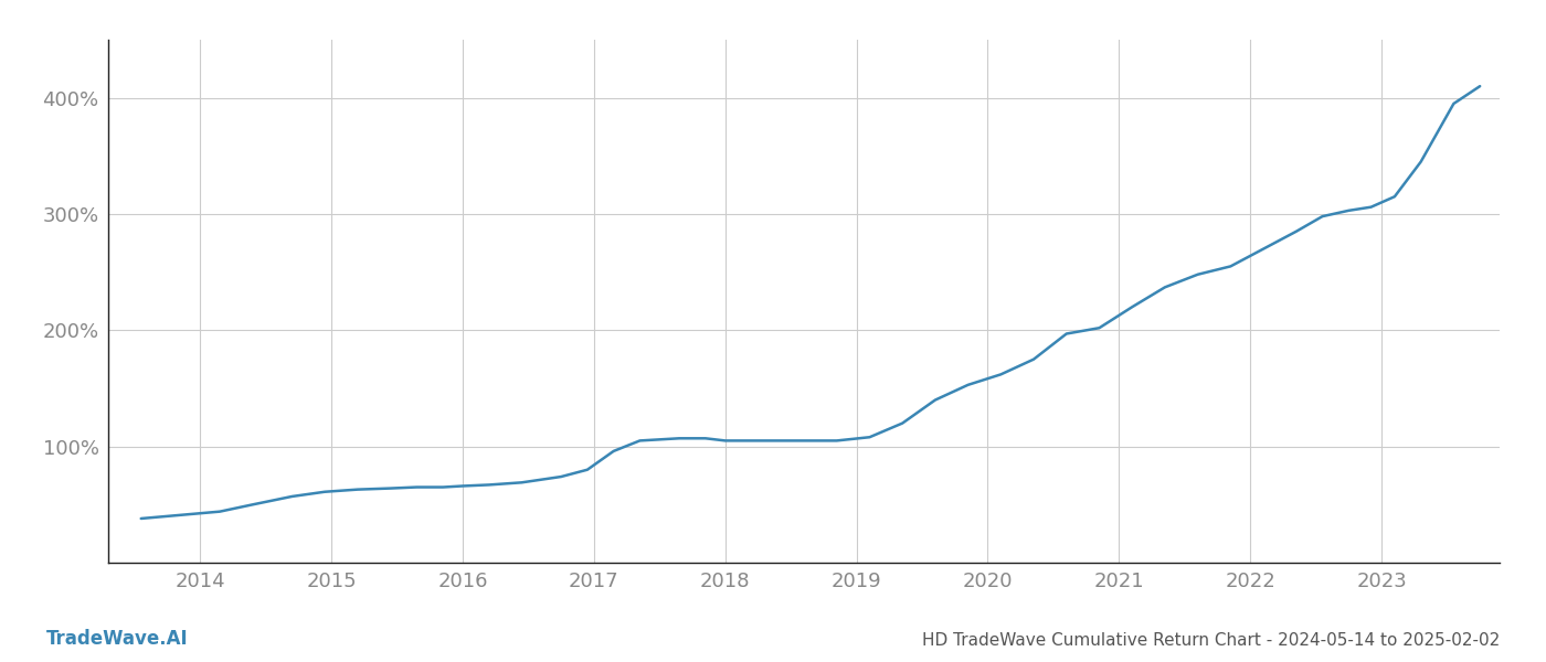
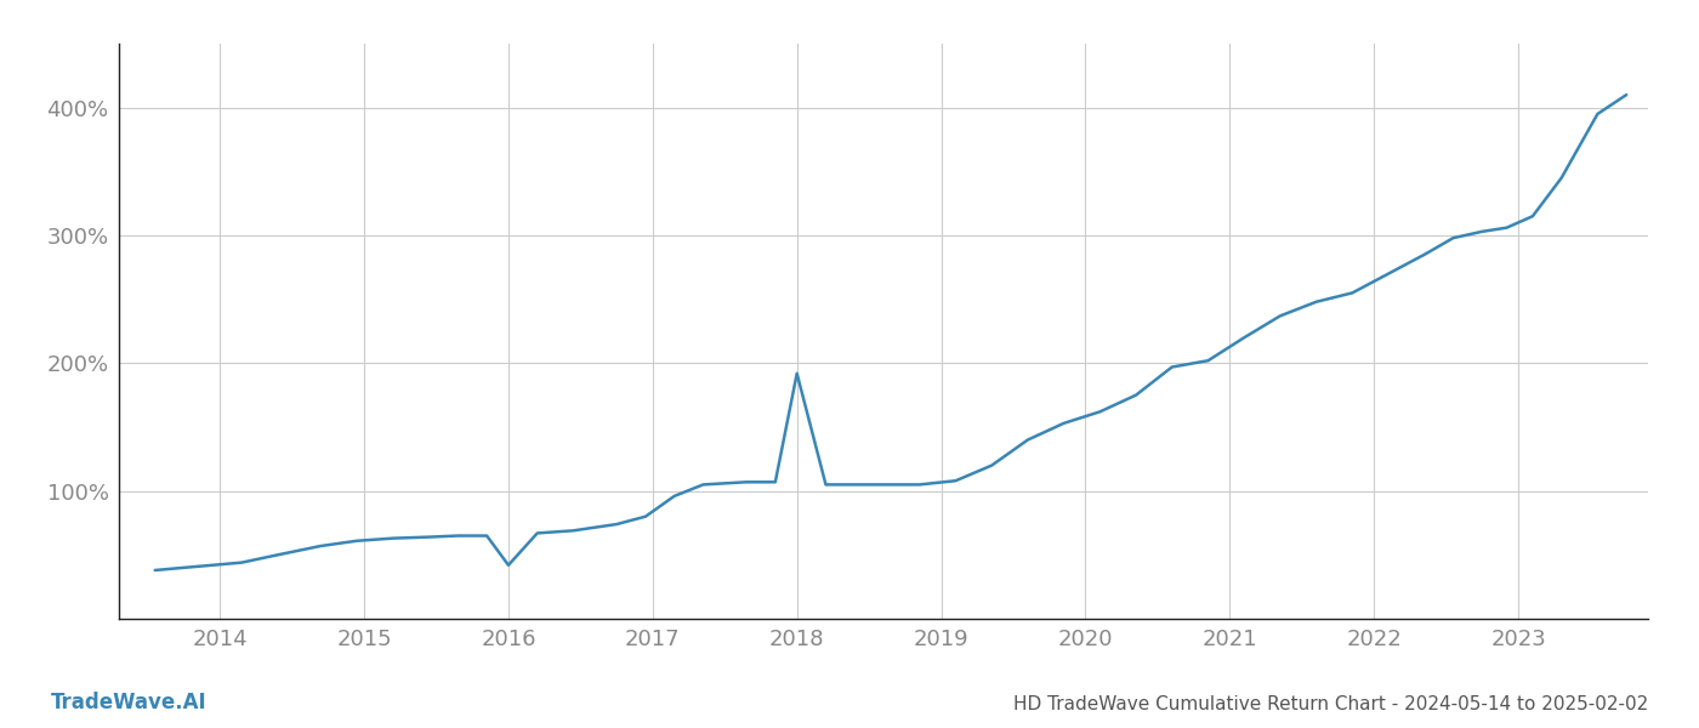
2016: 66% -> 42%
2018: 105% -> 192%
